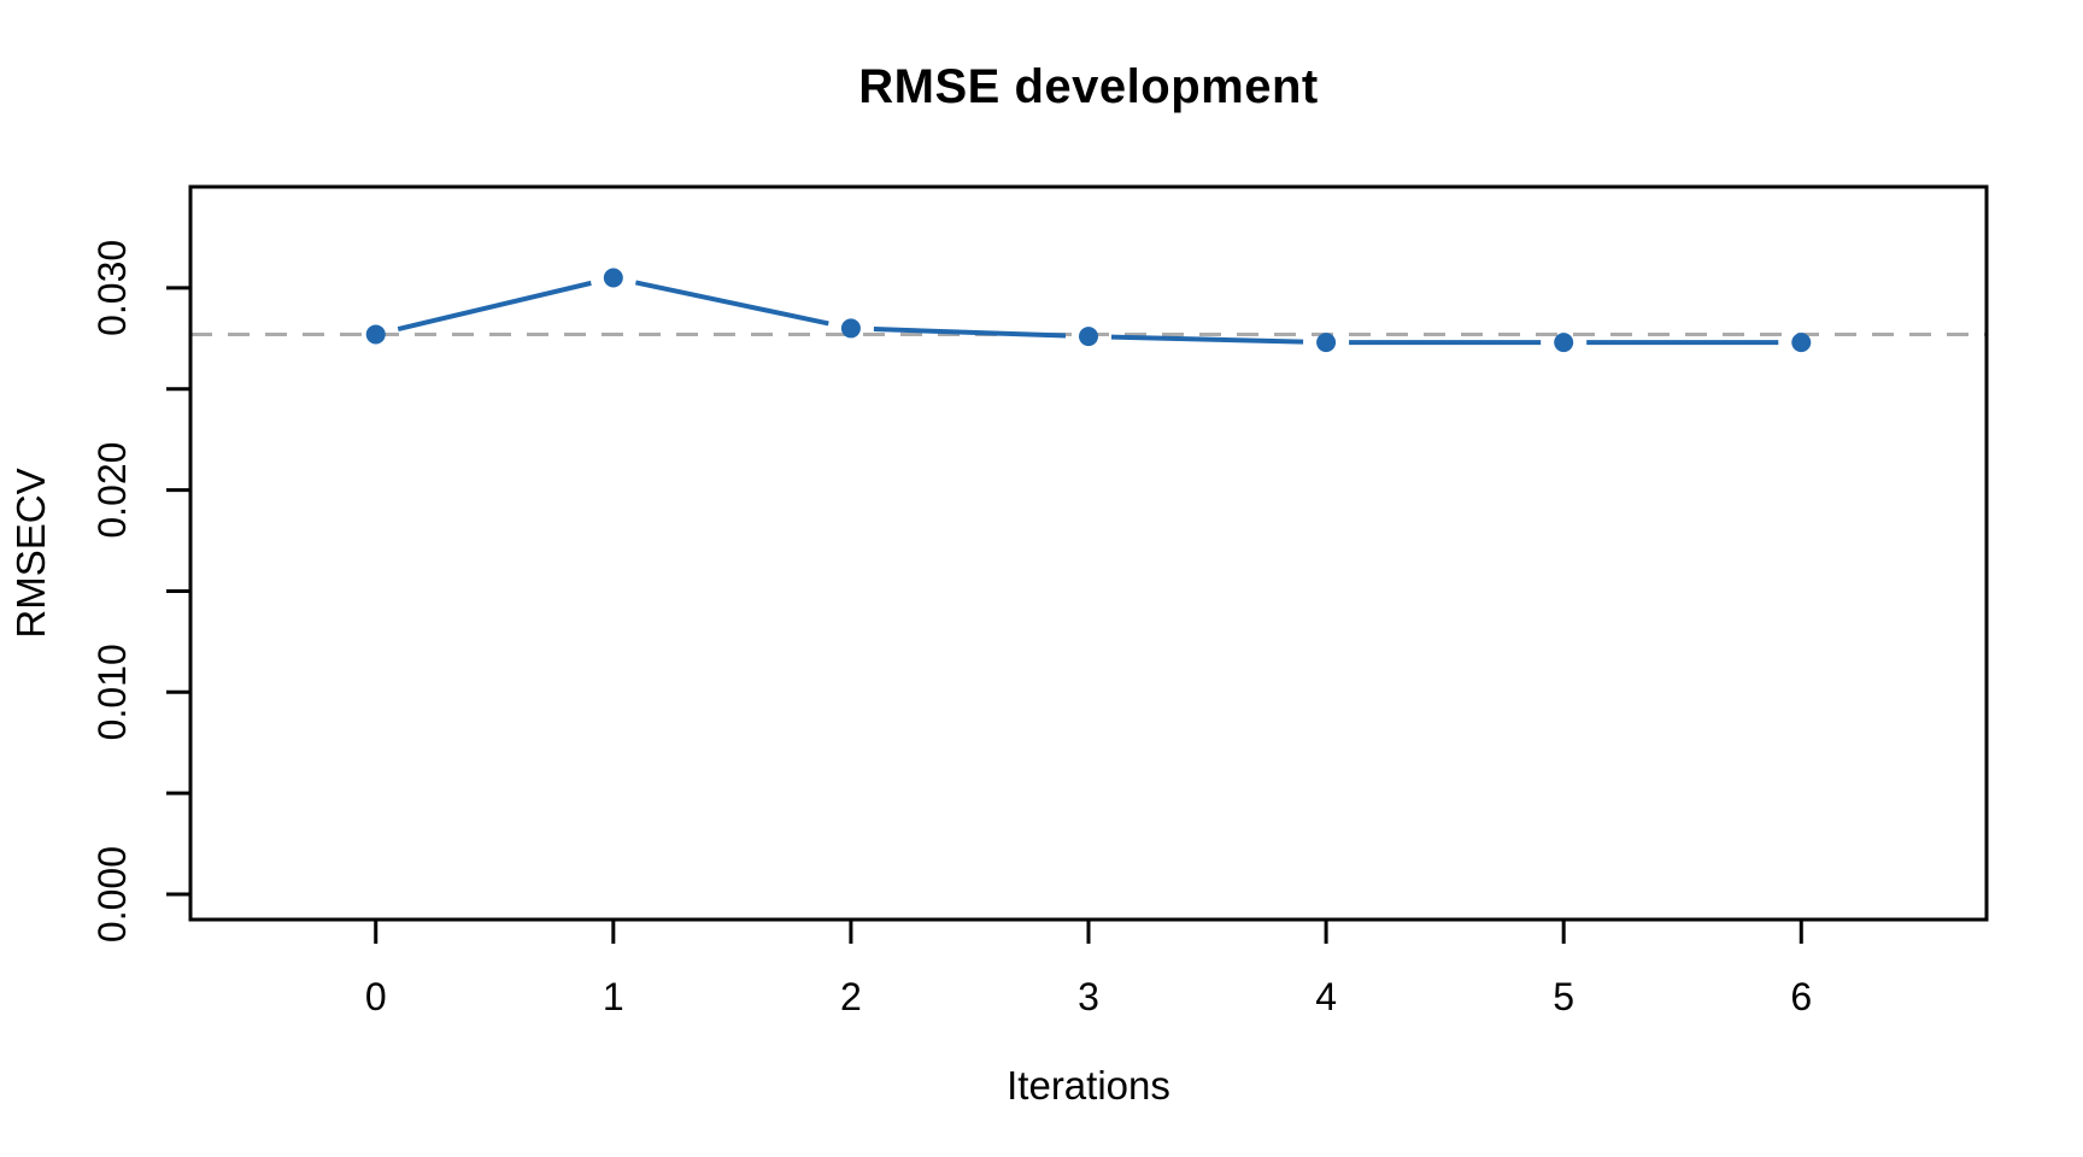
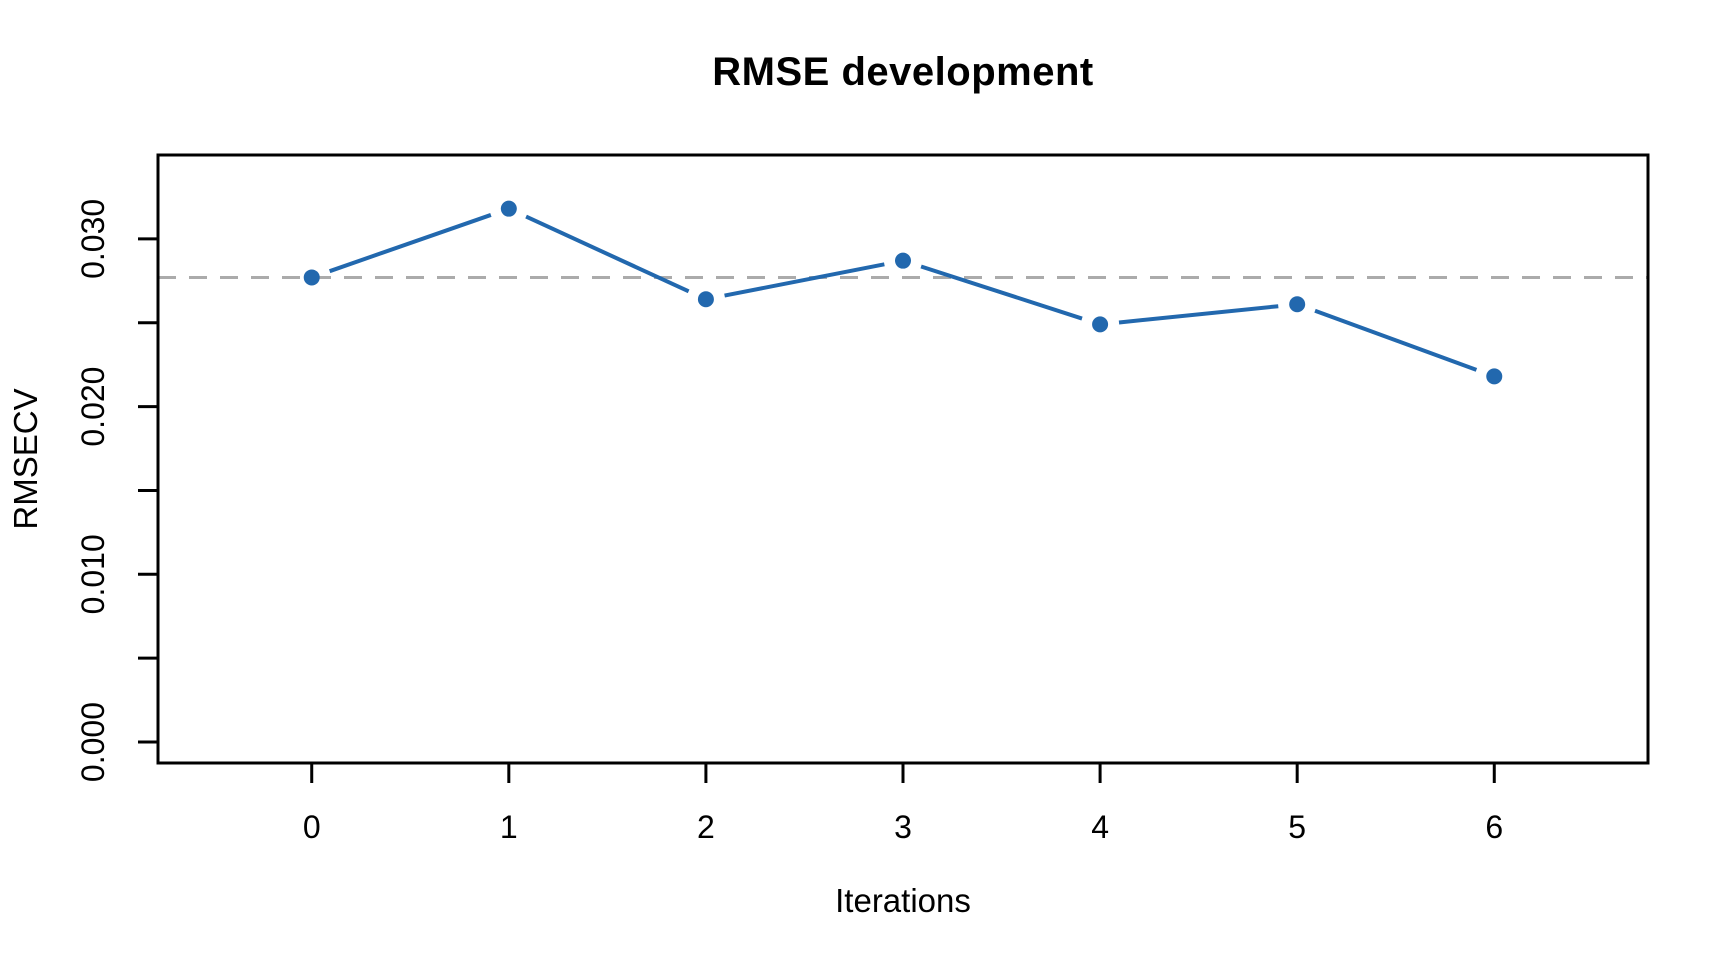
1: 0.0305 -> 0.0318
2: 0.0280 -> 0.0264
3: 0.0276 -> 0.0287
4: 0.0273 -> 0.0249
5: 0.0273 -> 0.0261
6: 0.0273 -> 0.0218
